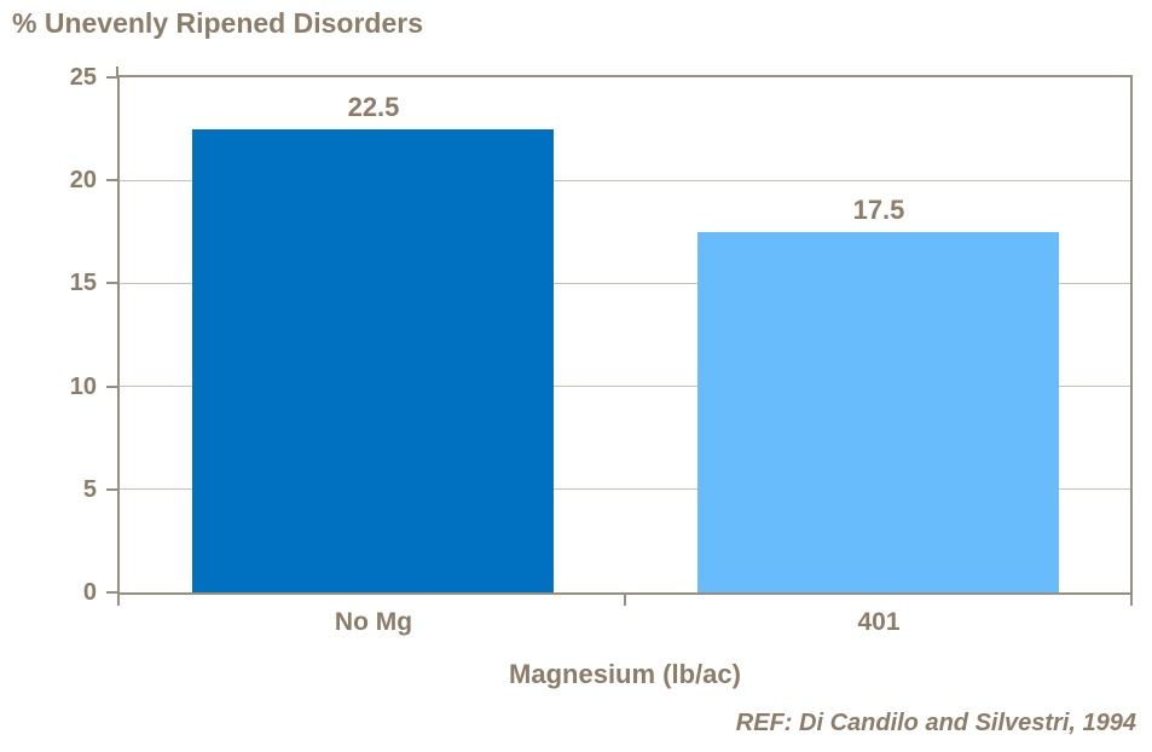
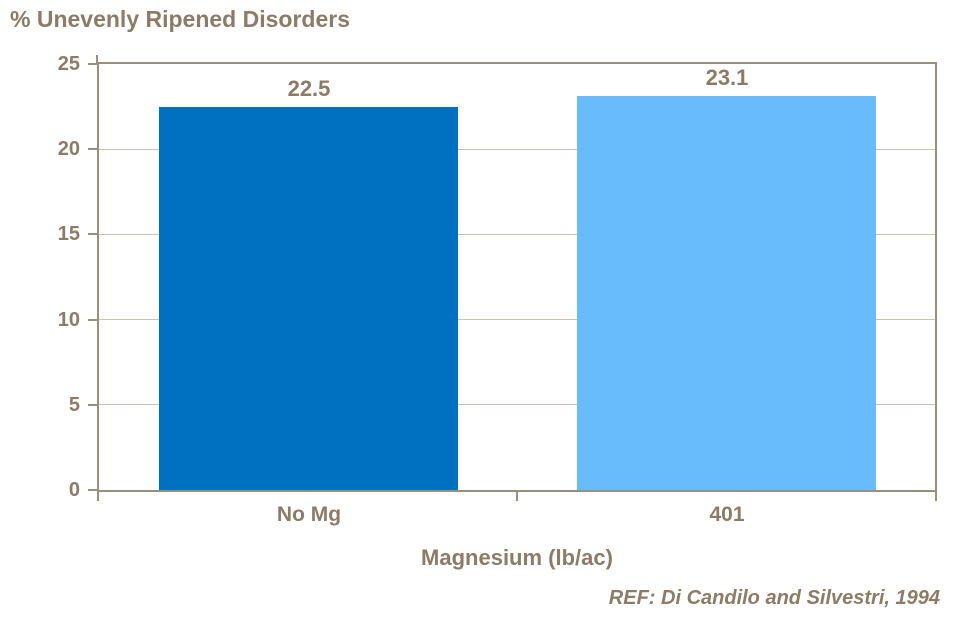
401: 17.5 -> 23.1
